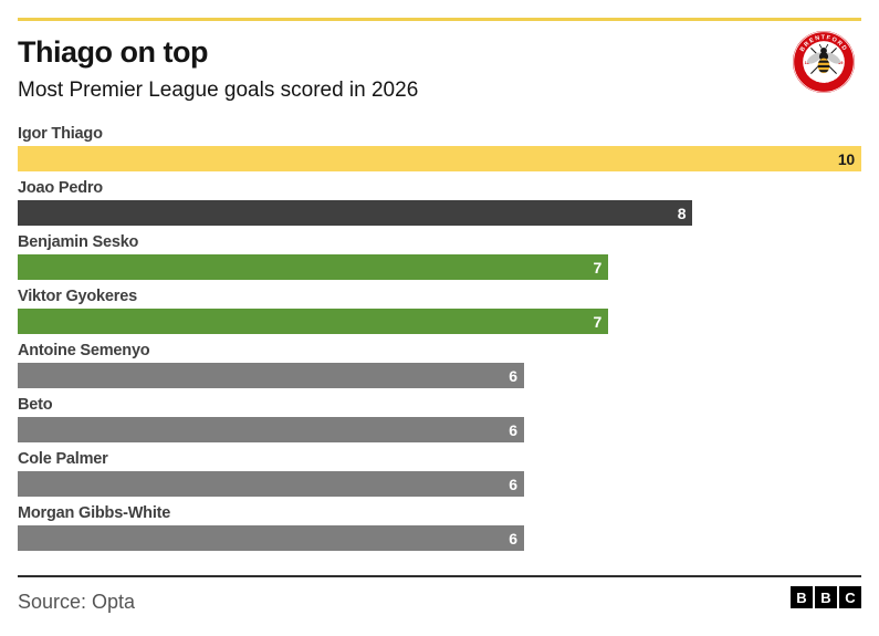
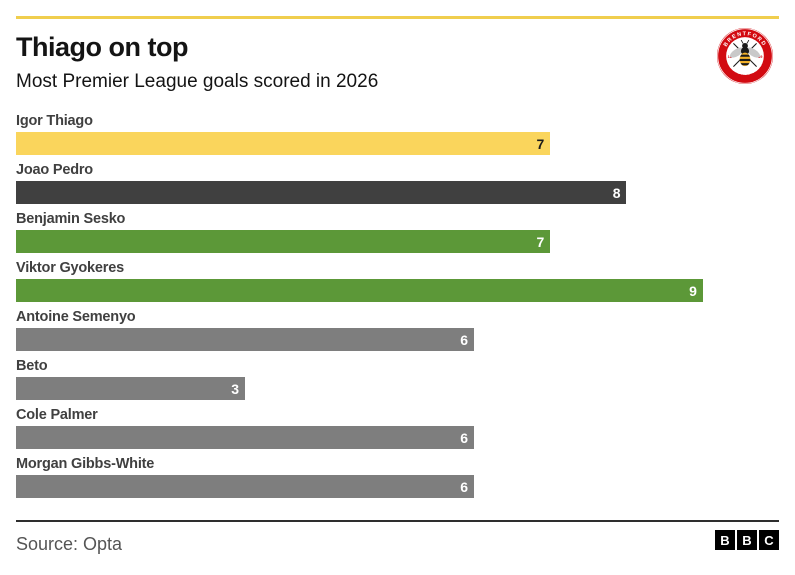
Igor Thiago: 10 -> 7
Viktor Gyokeres: 7 -> 9
Beto: 6 -> 3
